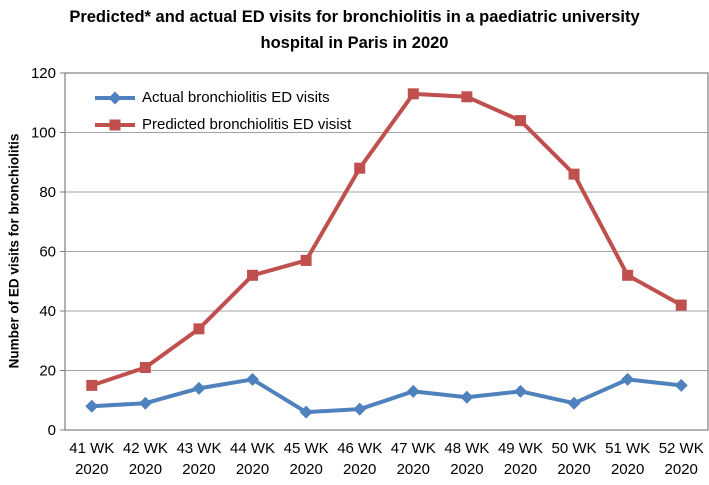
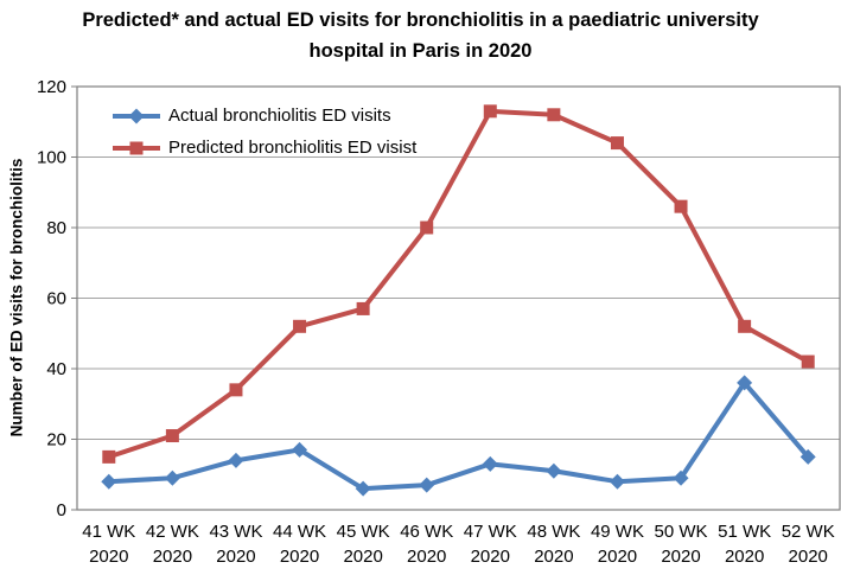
Predicted bronchiolitis ED visist/46 WK 2020: 88 -> 80
Actual bronchiolitis ED visits/49 WK 2020: 13 -> 8
Actual bronchiolitis ED visits/51 WK 2020: 17 -> 36
